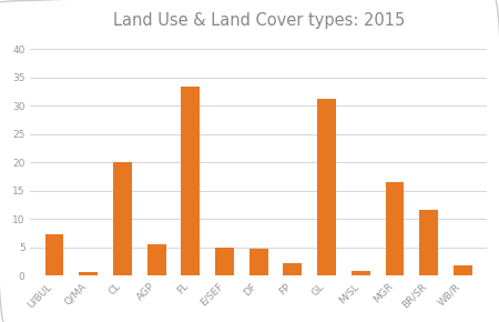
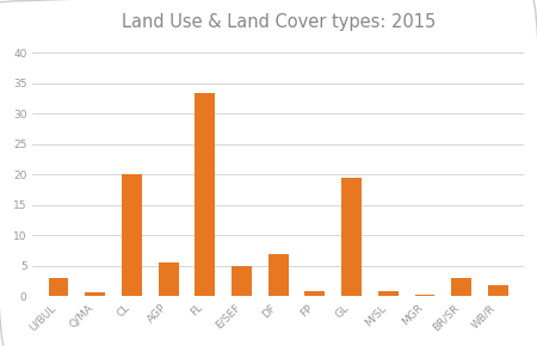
U/BUL: 7.4 -> 3.0
DF: 4.8 -> 7.0
FP: 2.2 -> 0.8
GL: 31.2 -> 19.5
MGR: 16.6 -> 0.3
BR/SR: 11.6 -> 3.0
